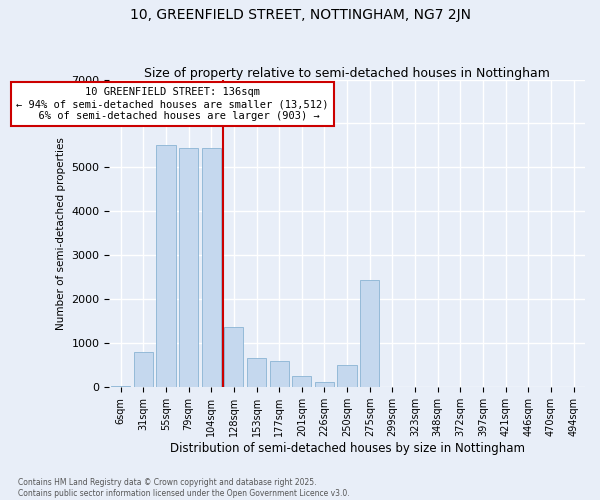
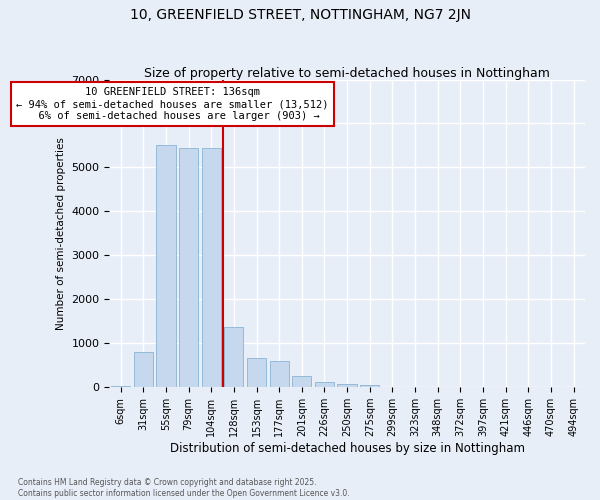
250sqm: 500 -> 80
275sqm: 2450 -> 60
